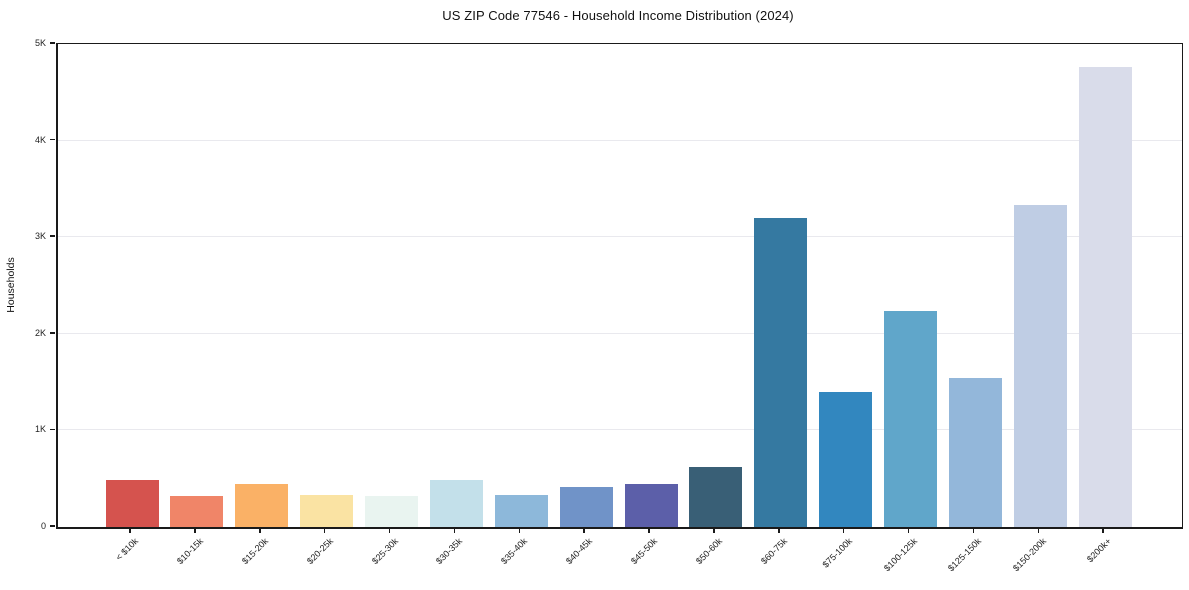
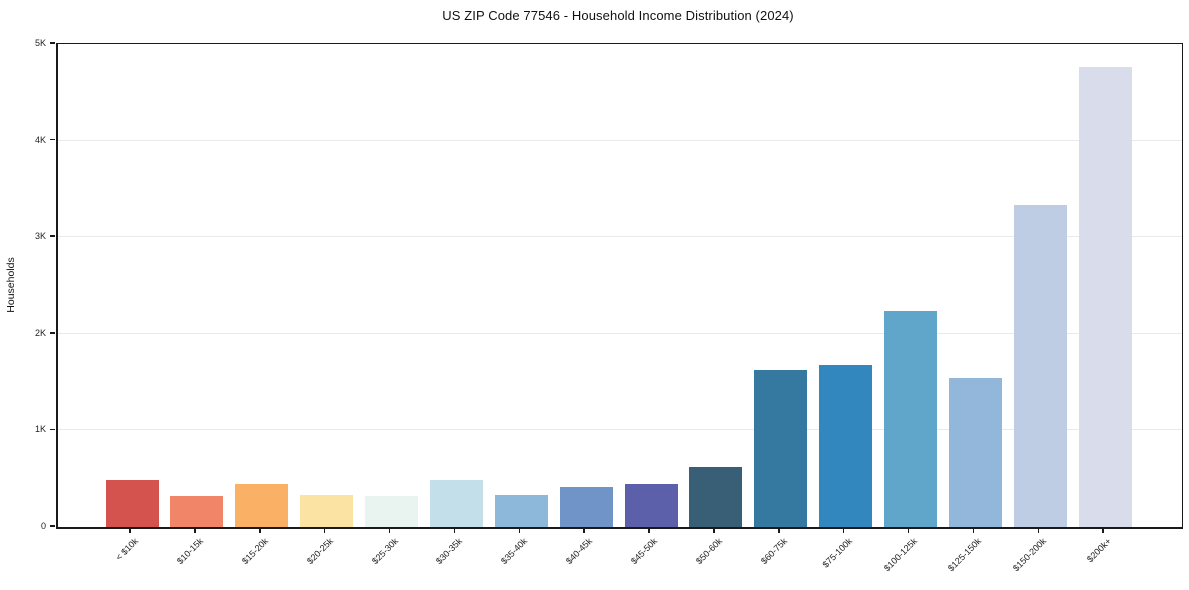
$60-75k: 3.2K -> 1.6K
$75-100k: 1.4K -> 1.7K
